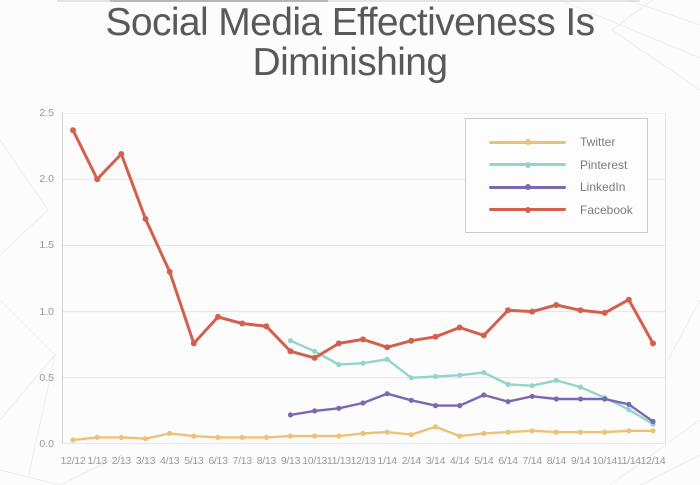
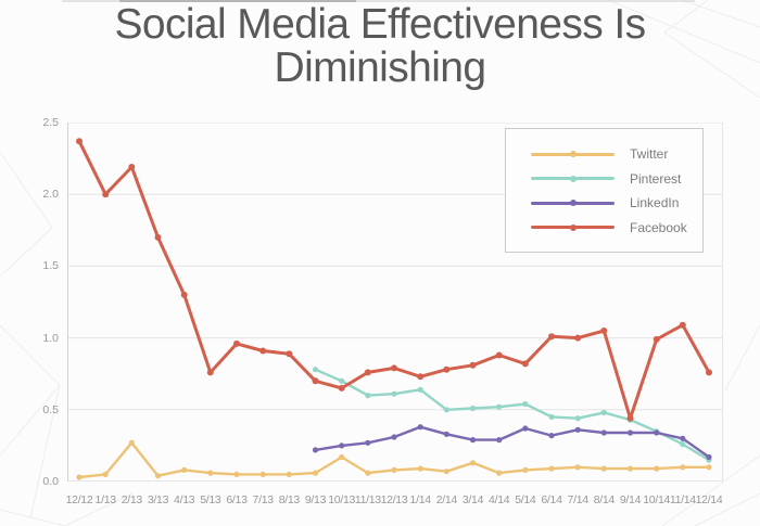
Twitter/2/13: 0.05 -> 0.27
Twitter/10/13: 0.06 -> 0.17
Facebook/9/14: 1.01 -> 0.44
